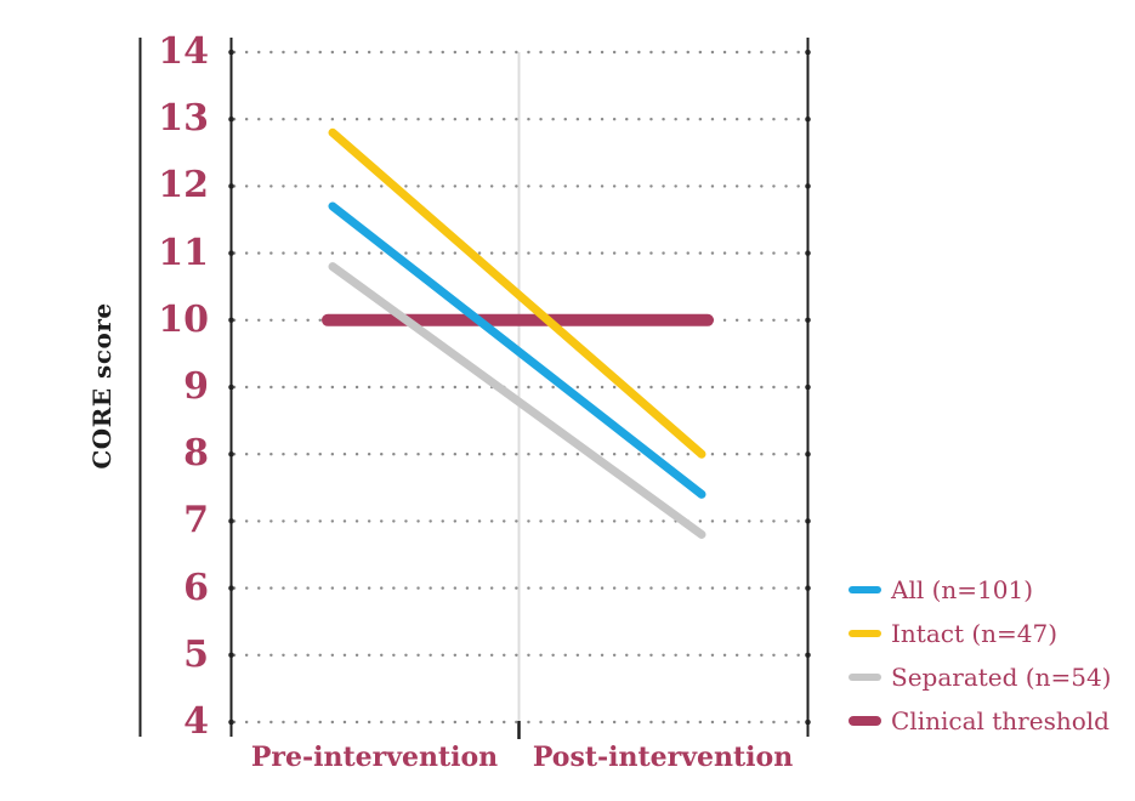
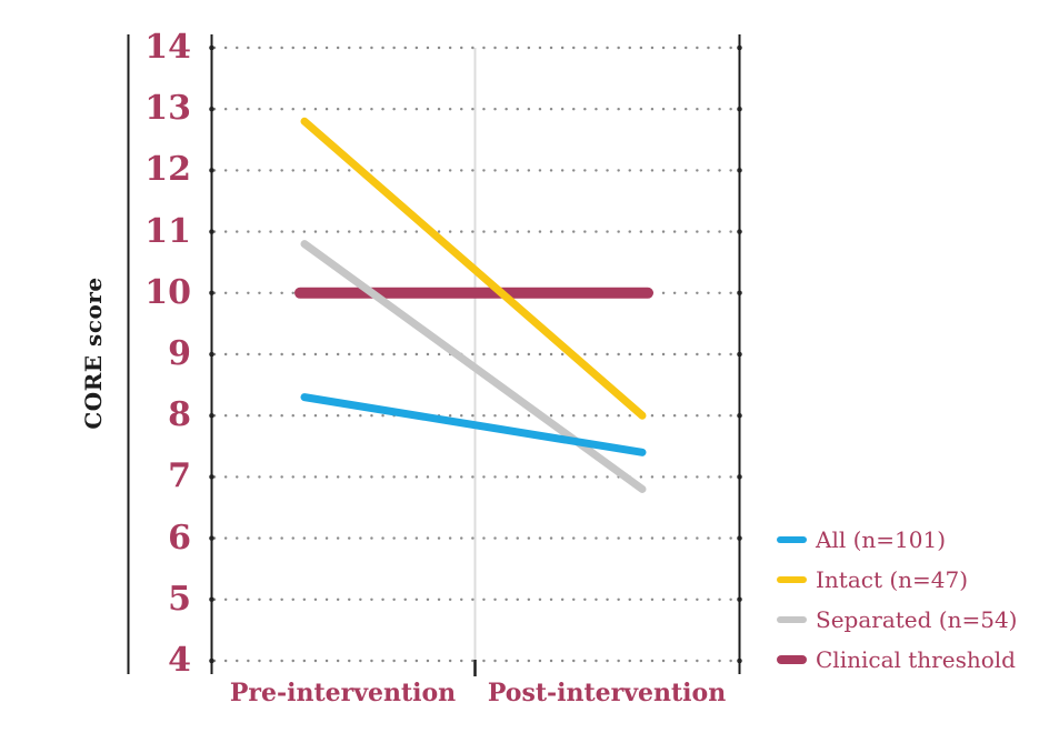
All (n=101)/Pre-intervention: 11.7 -> 8.3
